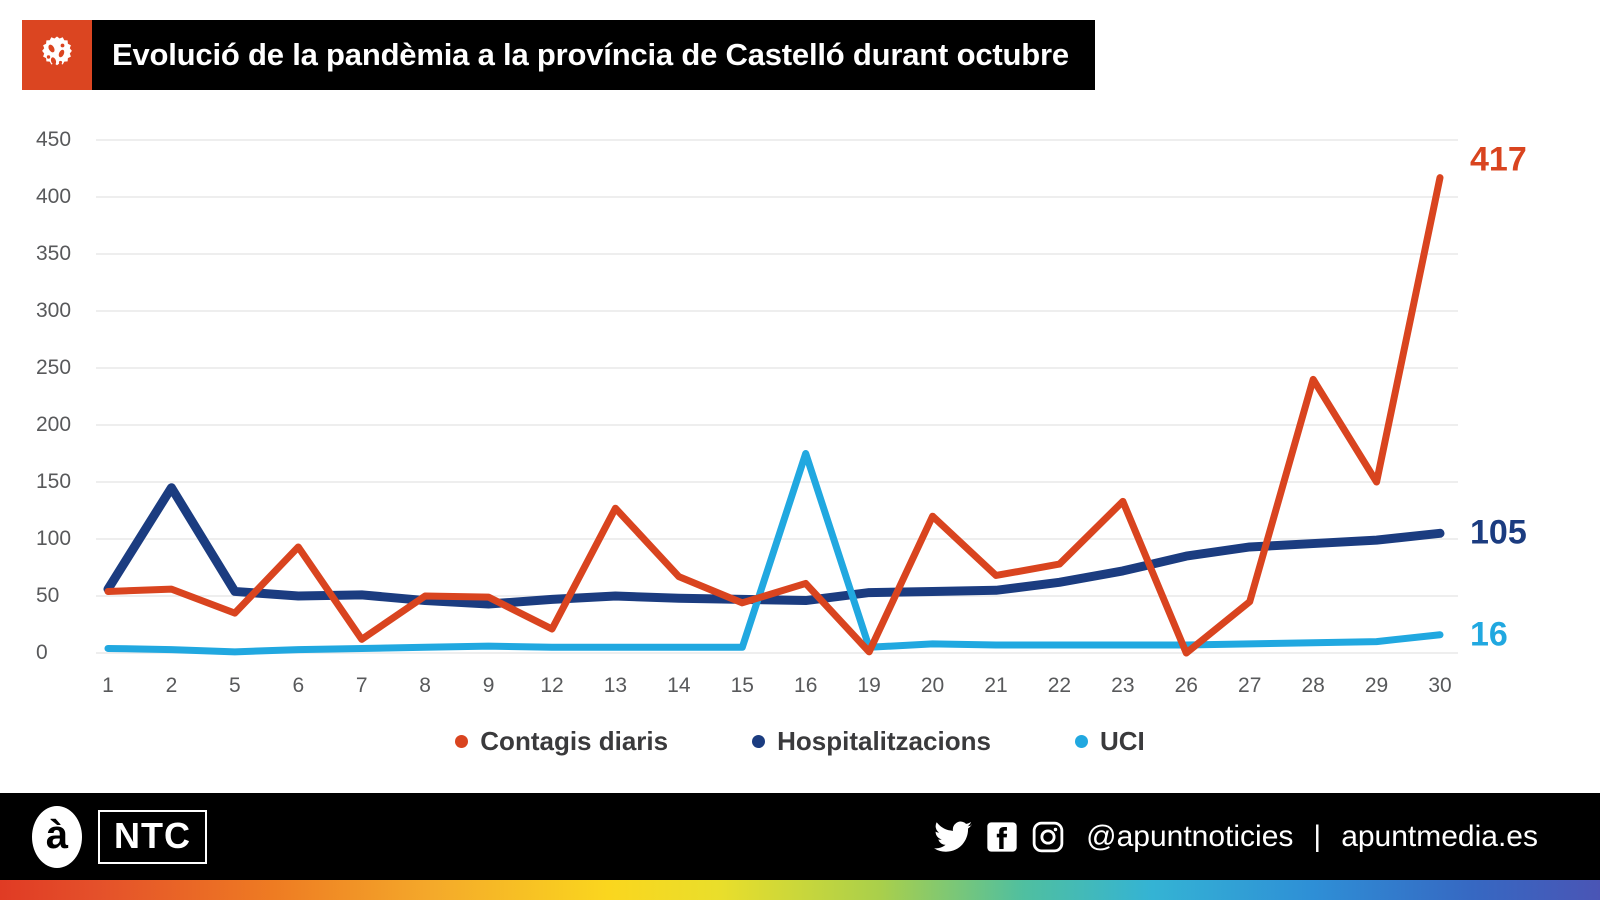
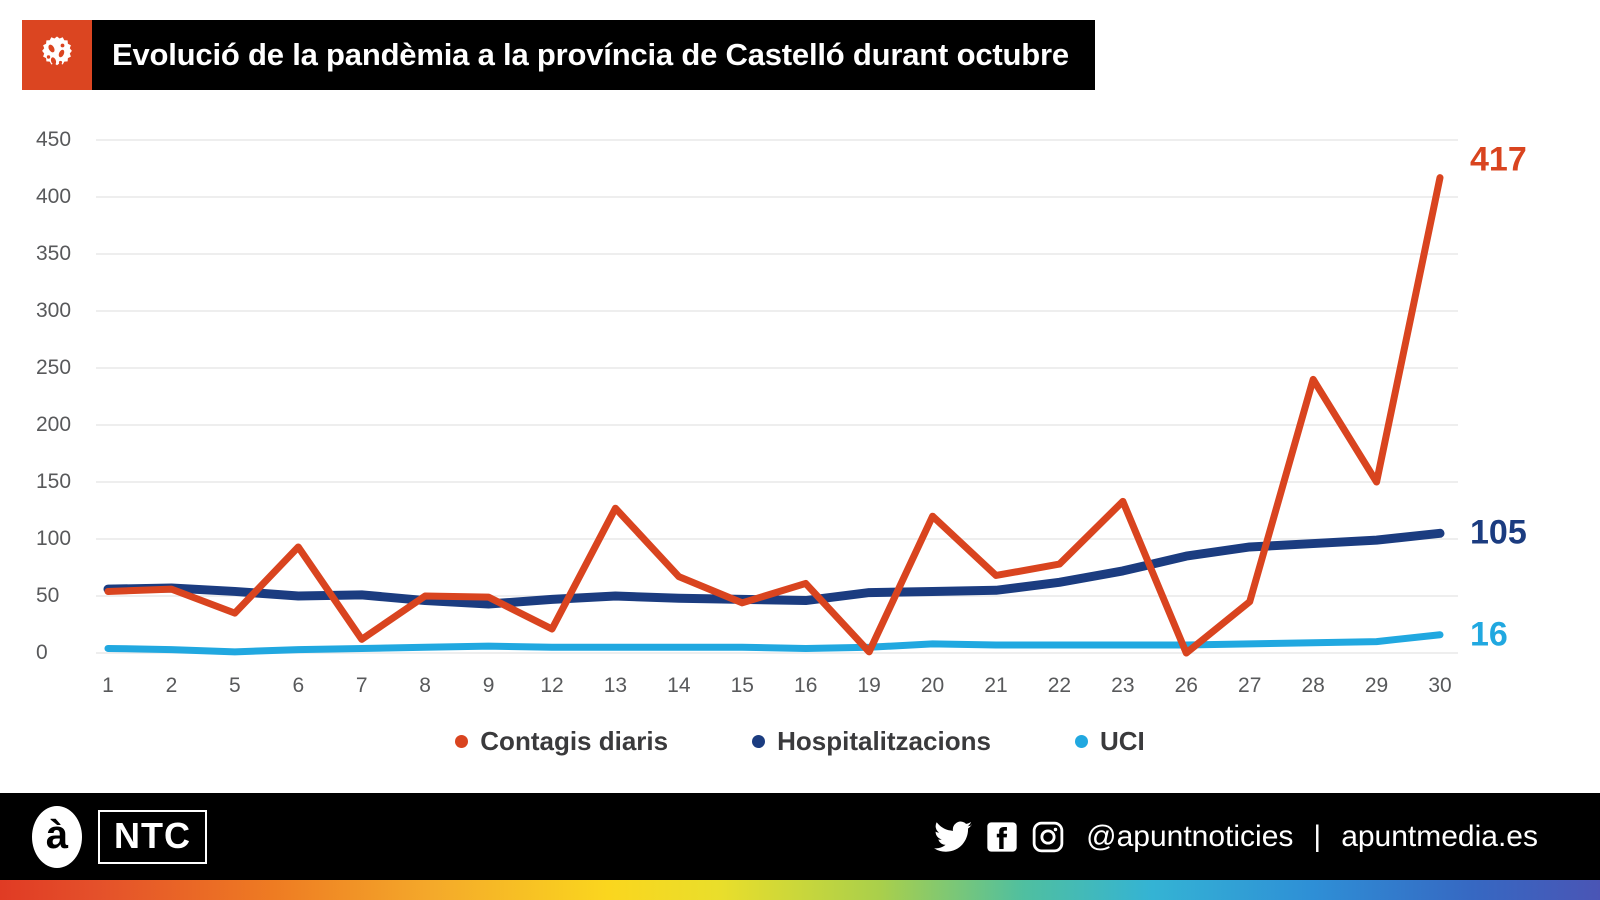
Hospitalitzacions/2: 145 -> 57
UCI/16: 175 -> 4
